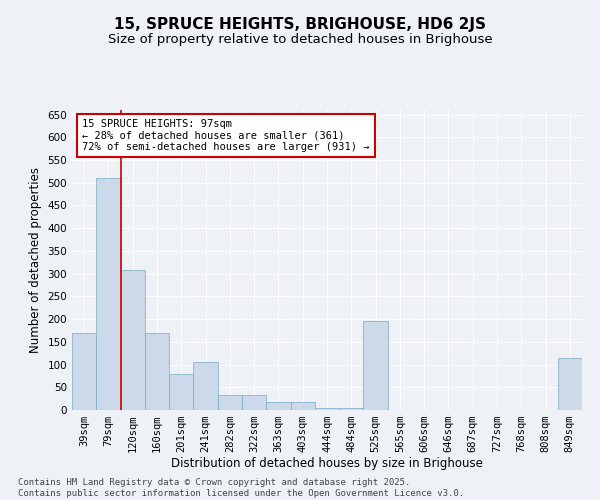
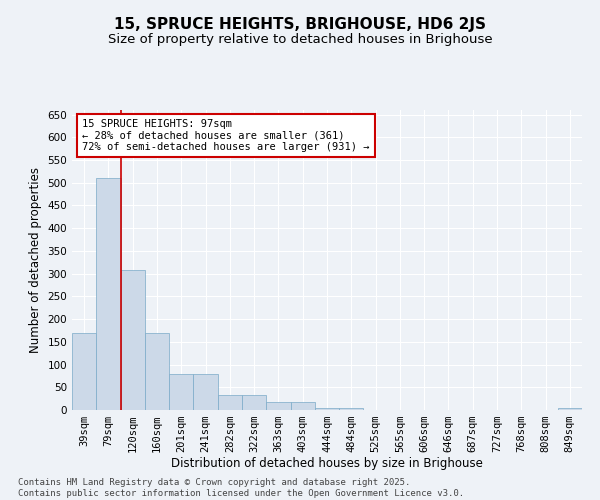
241sqm: 105 -> 80
525sqm: 195 -> 1
849sqm: 115 -> 4
